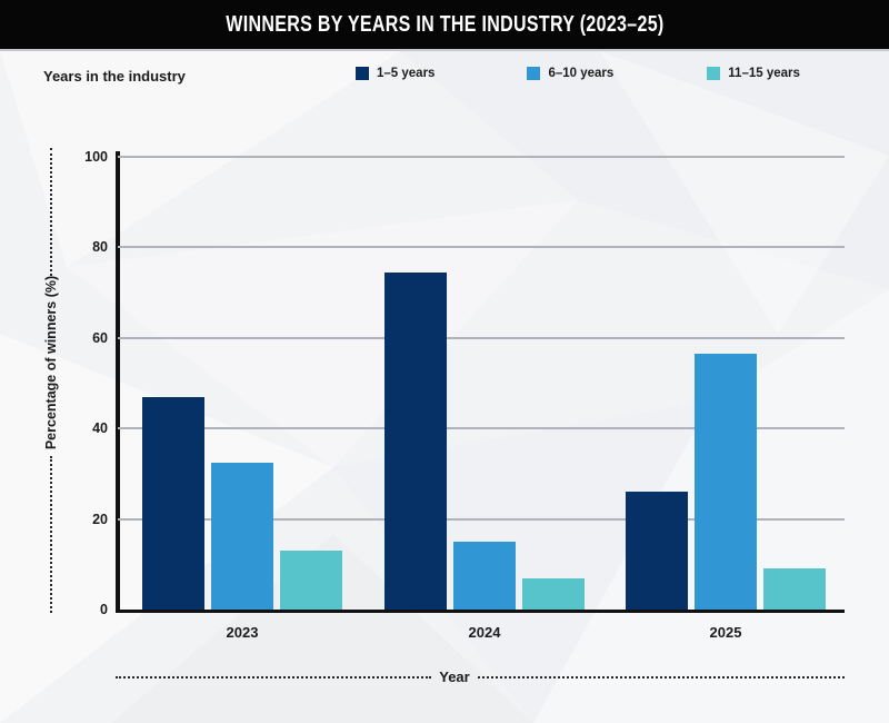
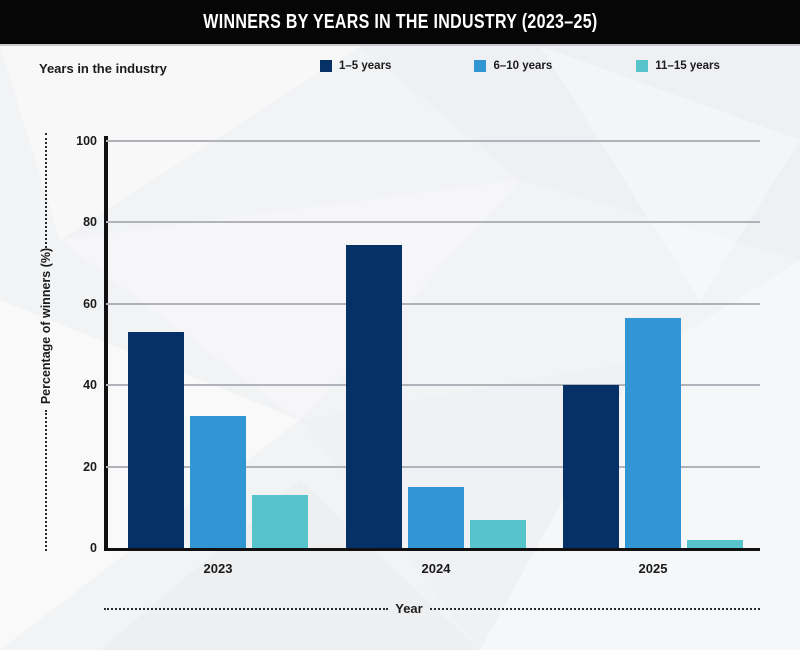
1–5 years/2023: 47 -> 53
1–5 years/2025: 26 -> 40
11–15 years/2025: 9 -> 2
